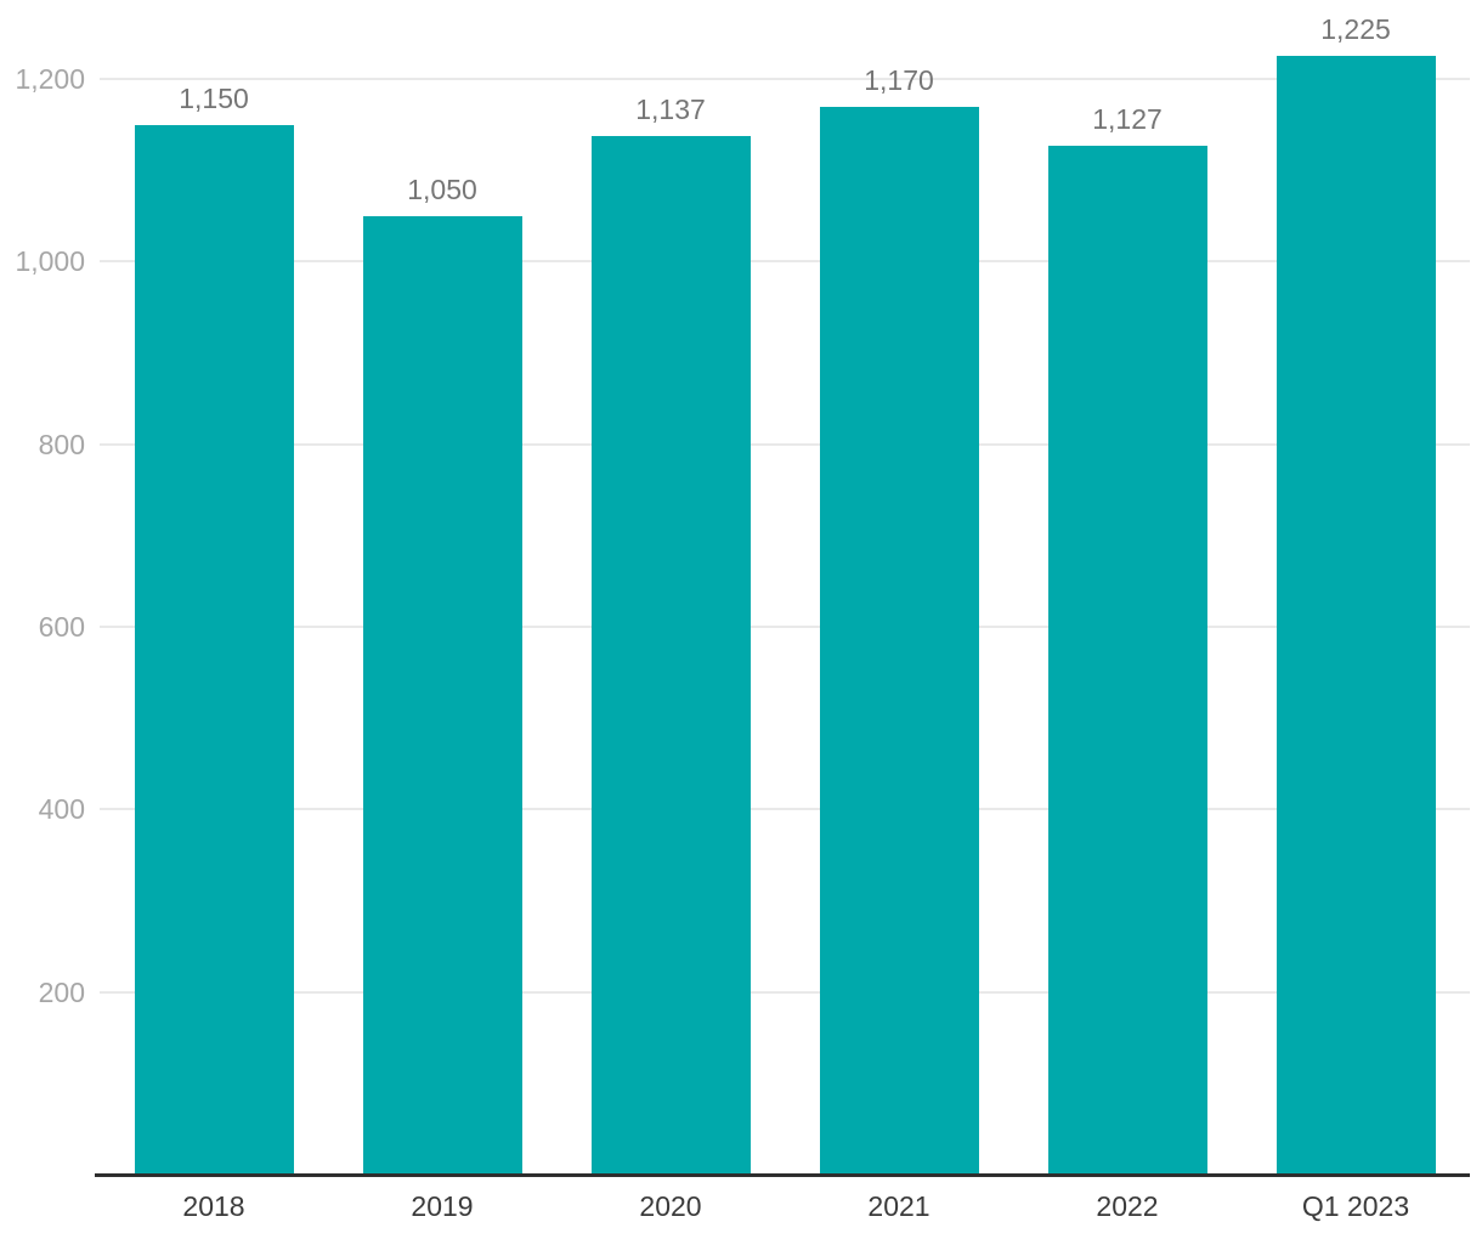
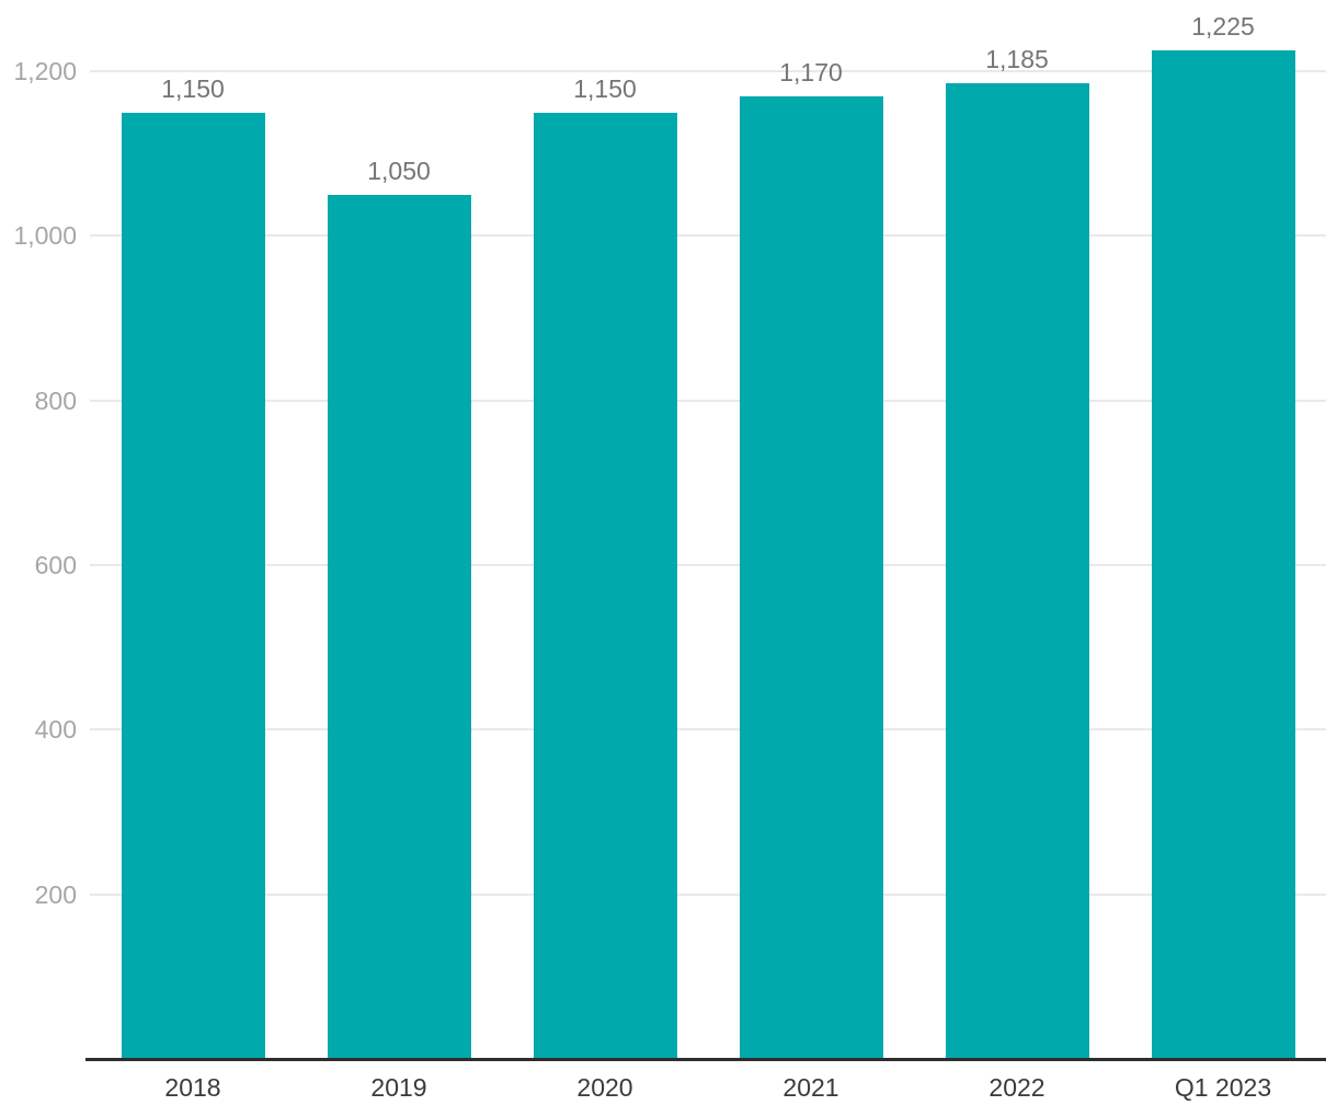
2020: 1,137 -> 1,150
2022: 1,127 -> 1,185
